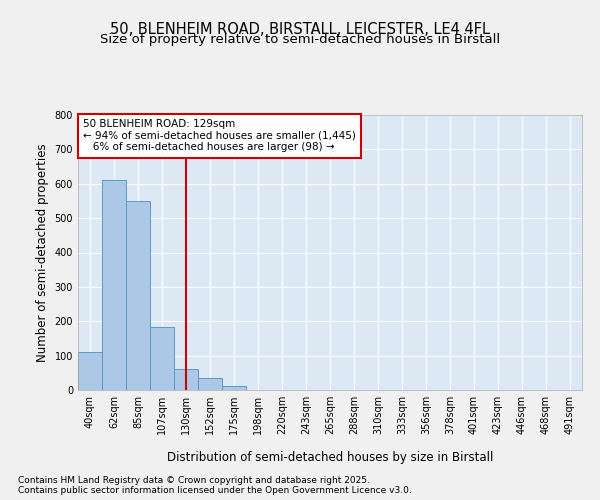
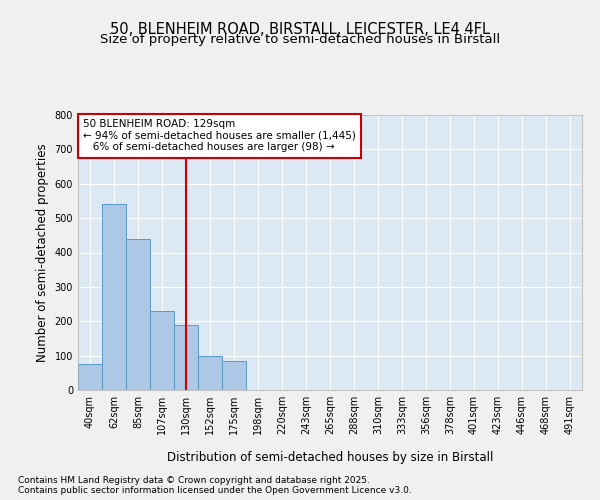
40sqm: 110 -> 75
62sqm: 612 -> 540
85sqm: 549 -> 440
107sqm: 184 -> 230
130sqm: 60 -> 190
152sqm: 35 -> 100
175sqm: 12 -> 85
